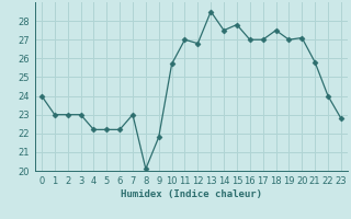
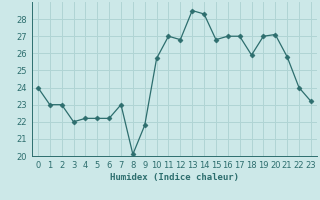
3: 23.0 -> 22.0
14: 27.5 -> 28.3
15: 27.8 -> 26.8
18: 27.5 -> 25.9
23: 22.8 -> 23.2
